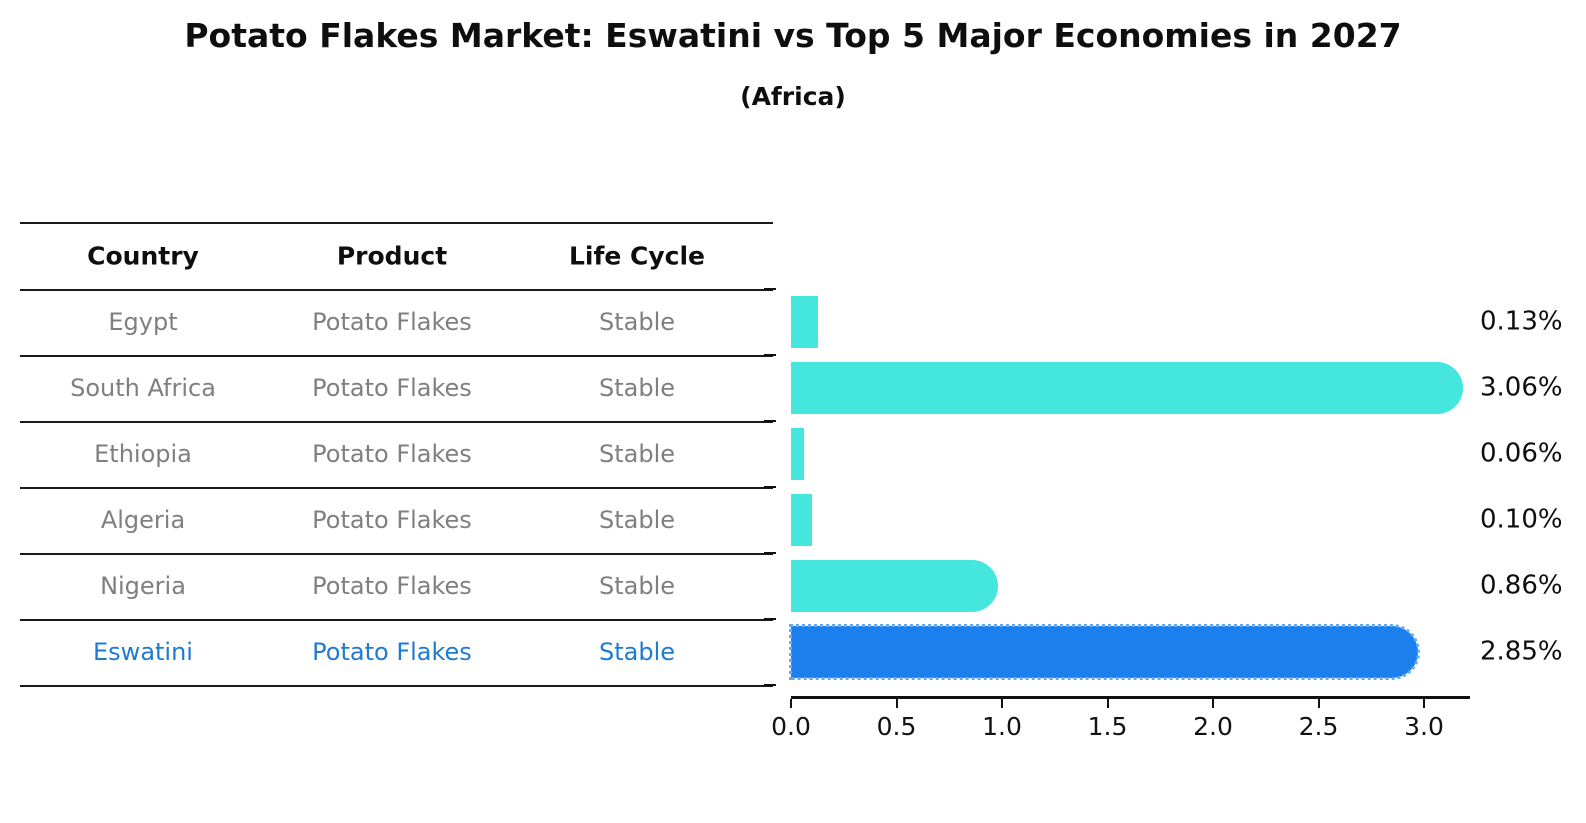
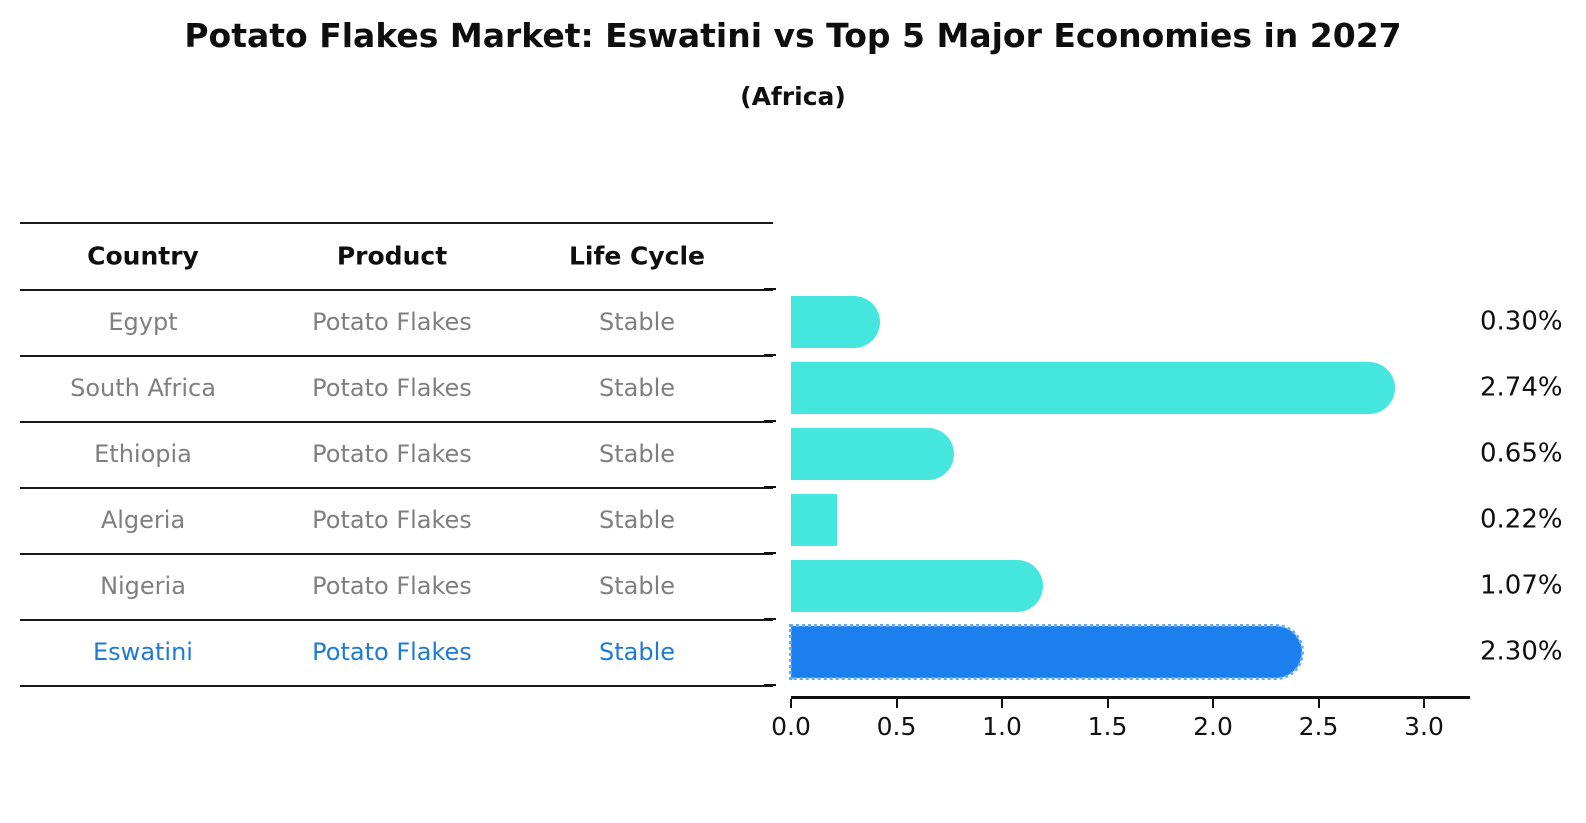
Egypt: 0.13% -> 0.30%
South Africa: 3.06% -> 2.74%
Ethiopia: 0.06% -> 0.65%
Algeria: 0.10% -> 0.22%
Nigeria: 0.86% -> 1.07%
Eswatini: 2.85% -> 2.30%
